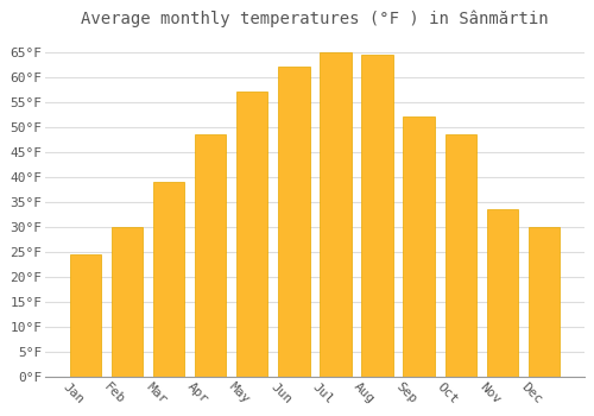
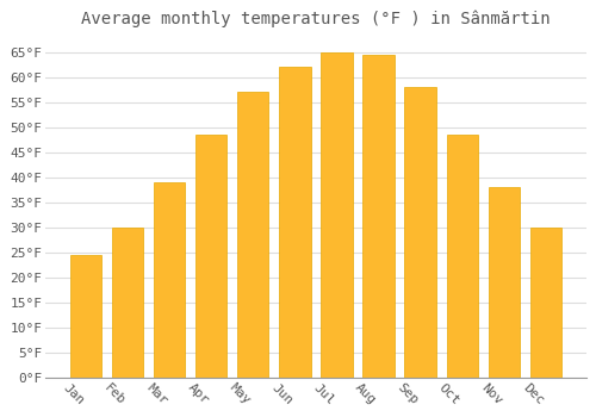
Sep: 52.0°F -> 58.0°F
Nov: 33.5°F -> 38.0°F
